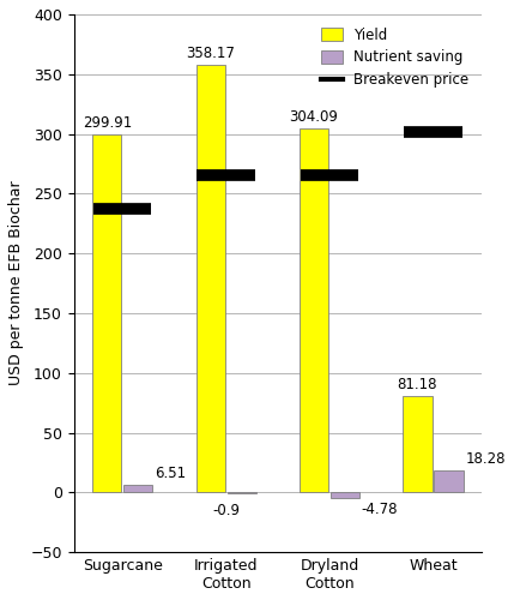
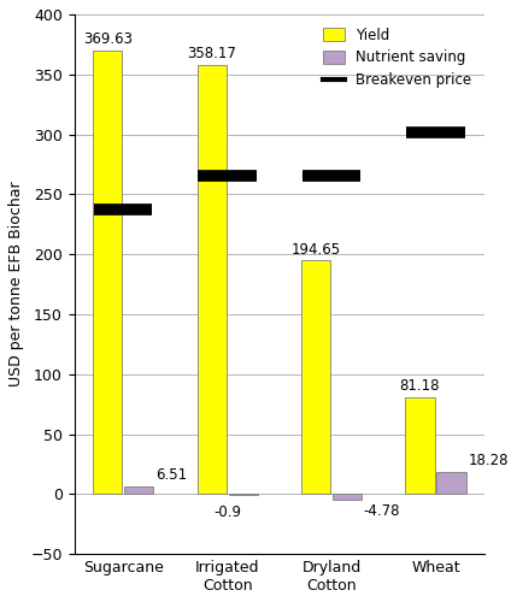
Yield/Sugarcane: 299.91 -> 369.63
Yield/Dryland Cotton: 304.09 -> 194.65
